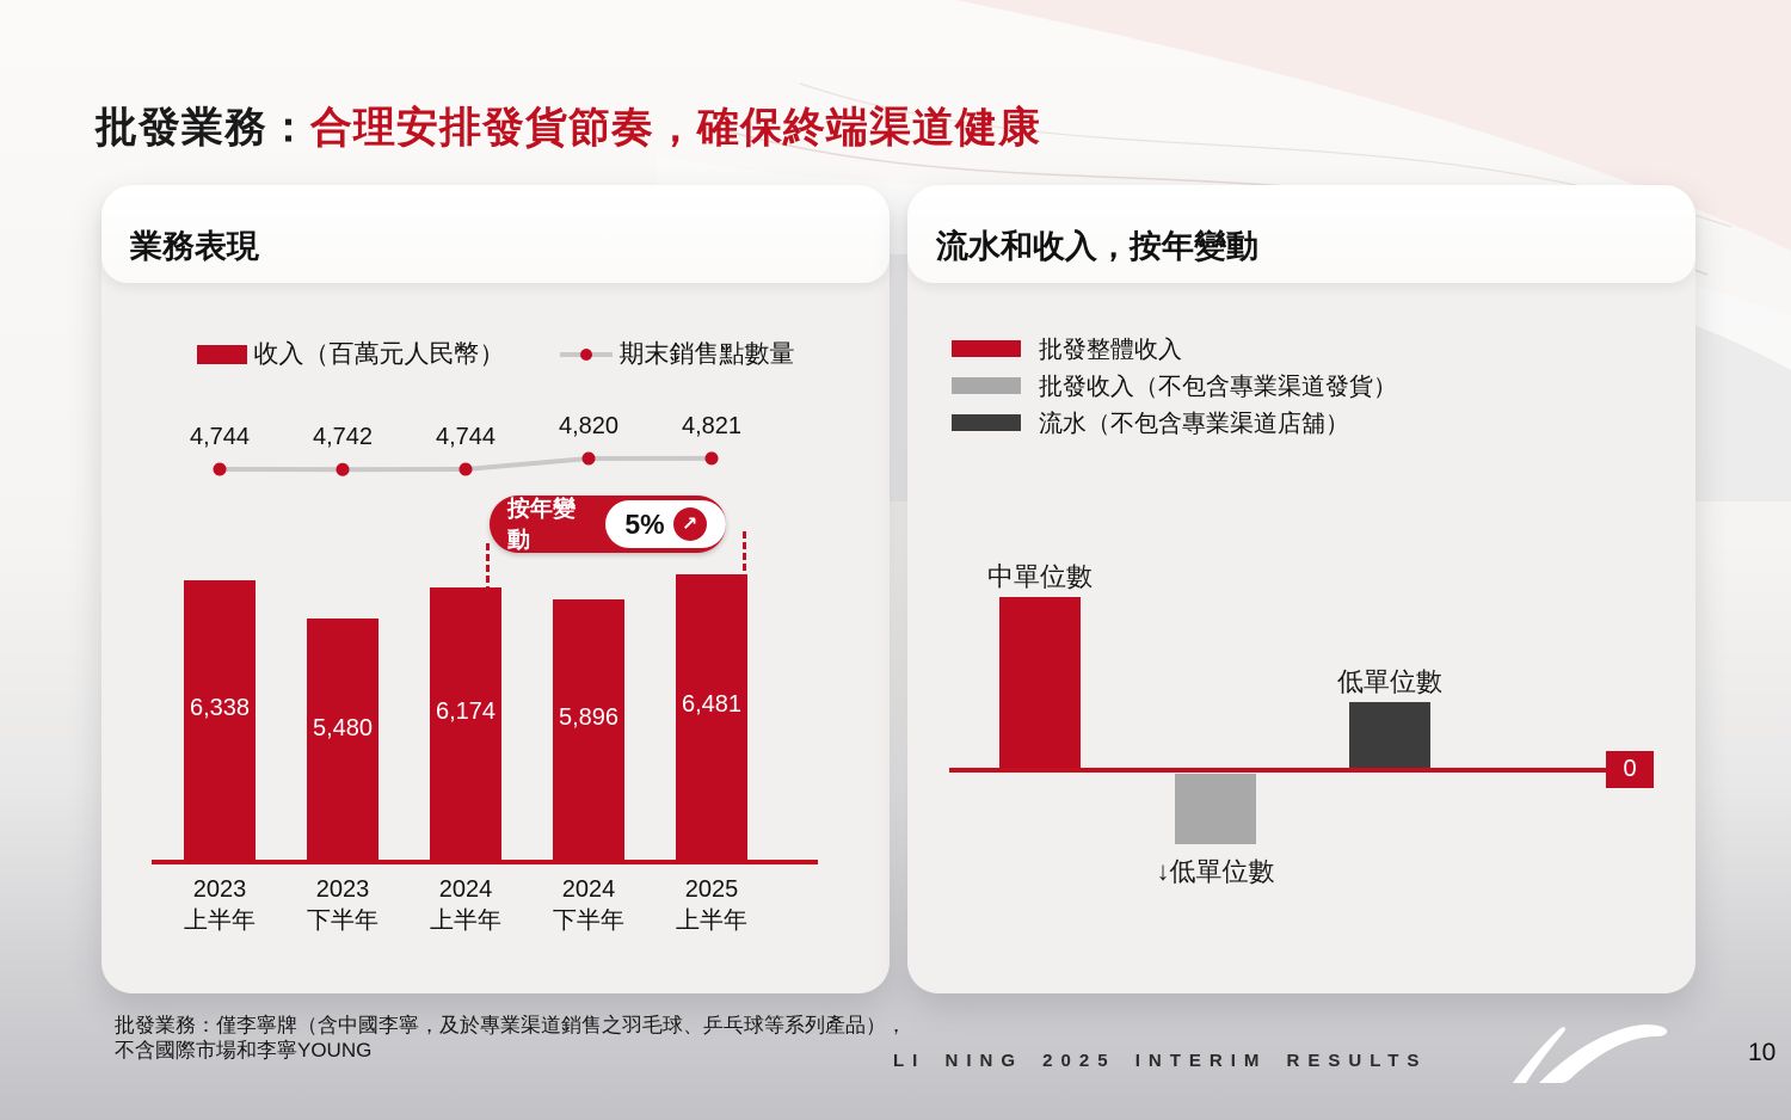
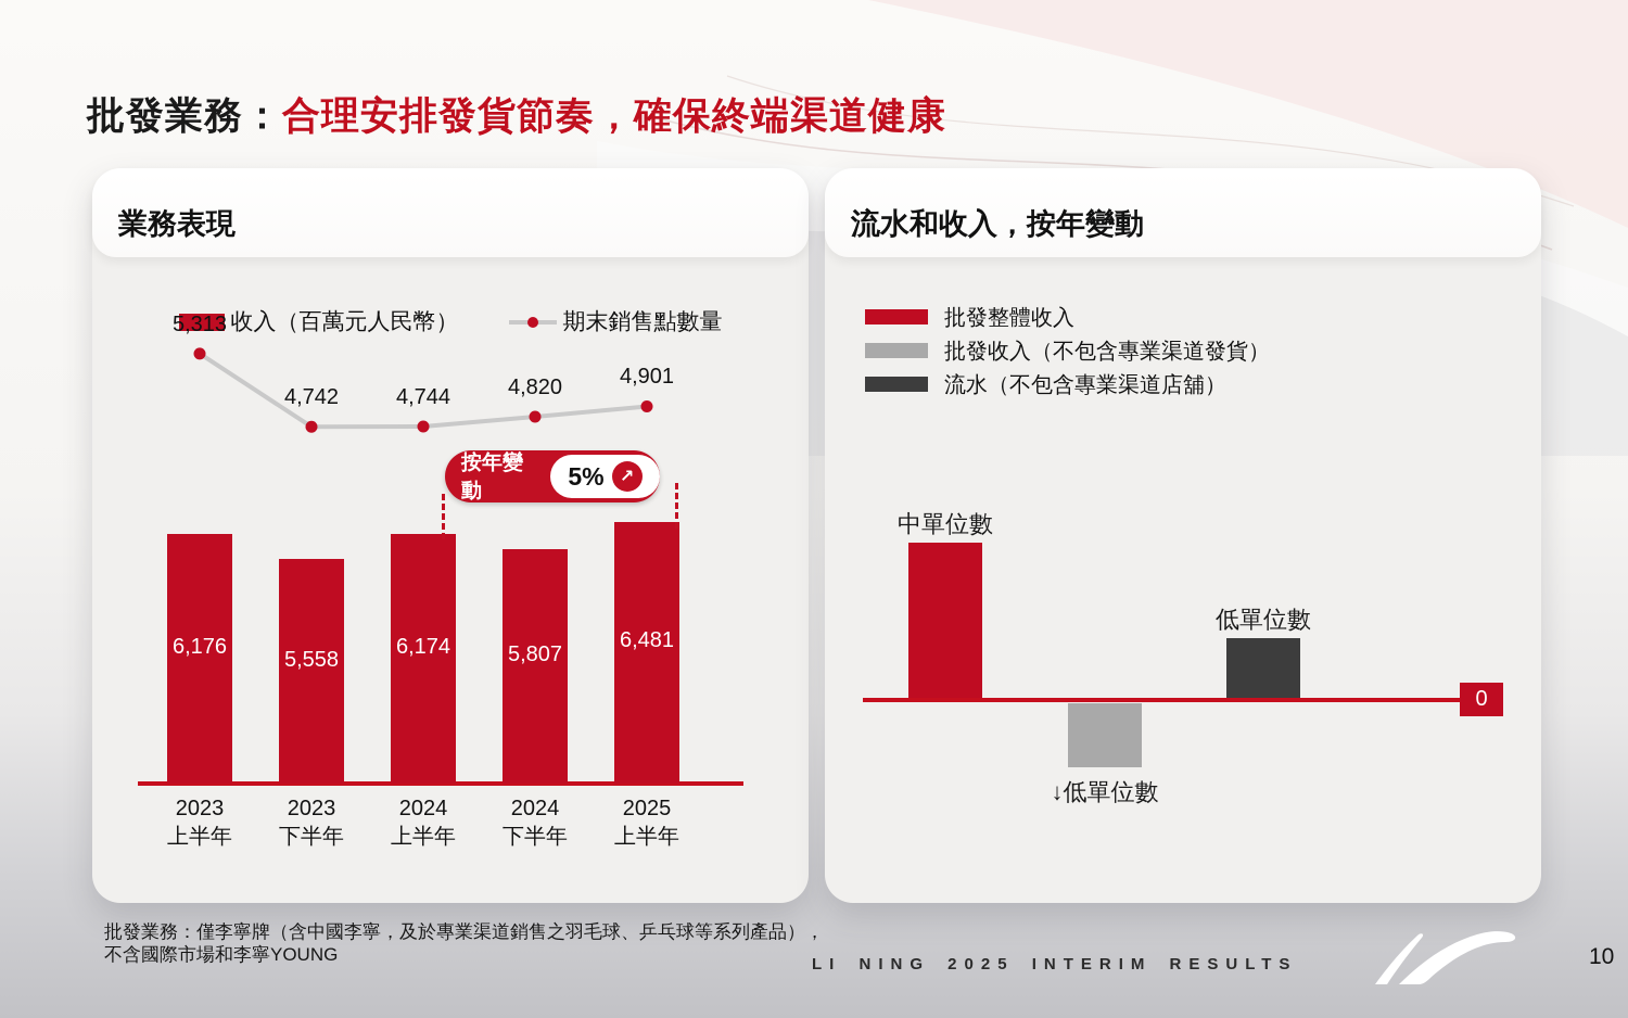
業務表現/收入（百萬元人民幣）/2023 上半年: 6,338 -> 6,176
業務表現/期末銷售點數量/2023 上半年: 4,744 -> 5,313
業務表現/收入（百萬元人民幣）/2023 下半年: 5,480 -> 5,558
業務表現/收入（百萬元人民幣）/2024 下半年: 5,896 -> 5,807
業務表現/期末銷售點數量/2025 上半年: 4,821 -> 4,901
